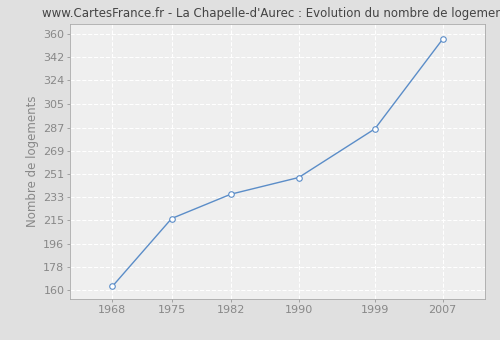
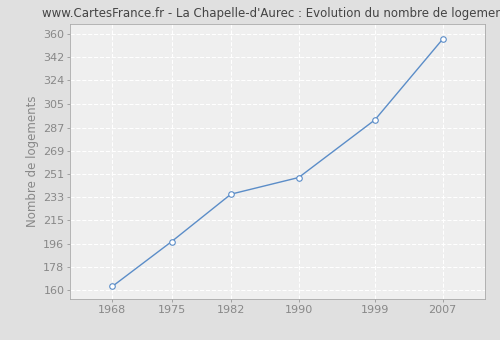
1975: 216 -> 198
1999: 286 -> 293
